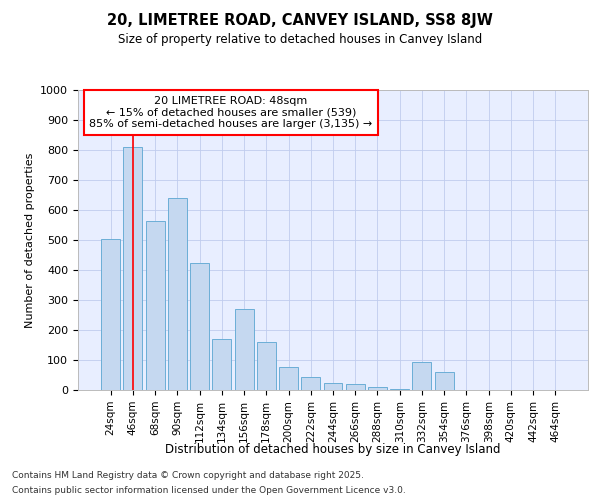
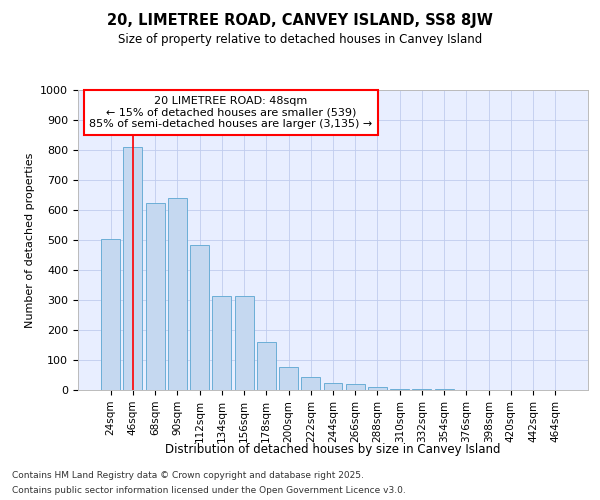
68sqm: 565 -> 625
112sqm: 425 -> 485
134sqm: 170 -> 315
156sqm: 270 -> 315
332sqm: 95 -> 3
354sqm: 60 -> 2
